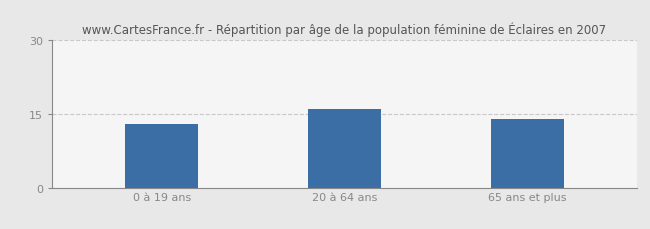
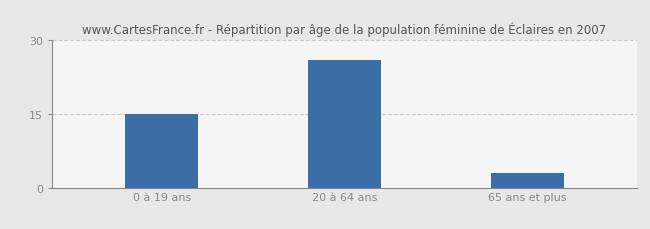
0 à 19 ans: 13 -> 15
20 à 64 ans: 16 -> 26
65 ans et plus: 14 -> 3
